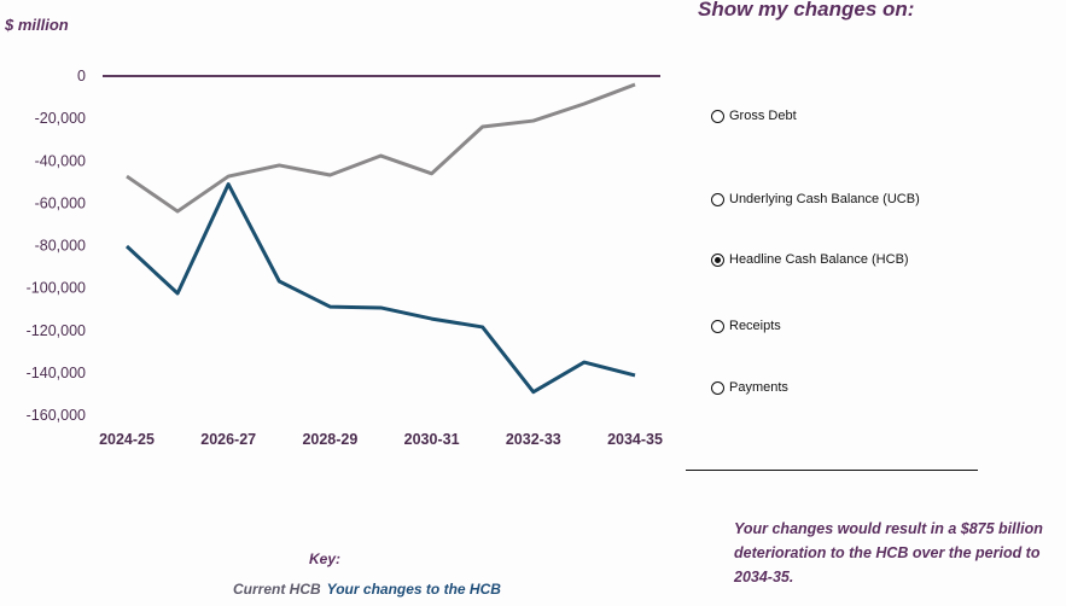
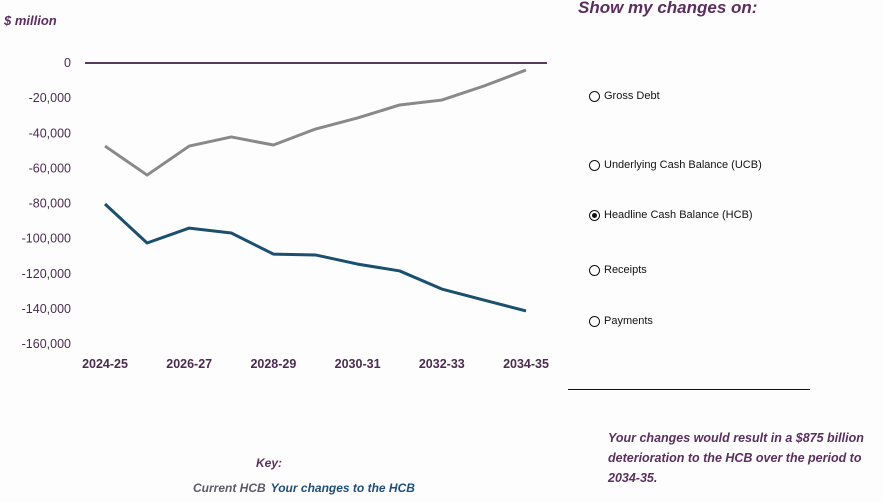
Your changes to the HCB/2026-27: -51000 -> -94000
Current HCB/2030-31: -46000 -> -31000
Your changes to the HCB/2032-33: -149000 -> -129000
